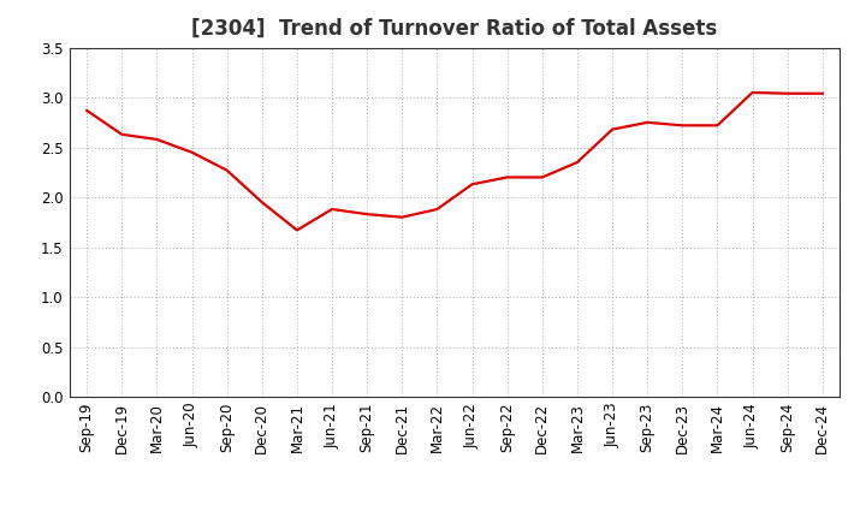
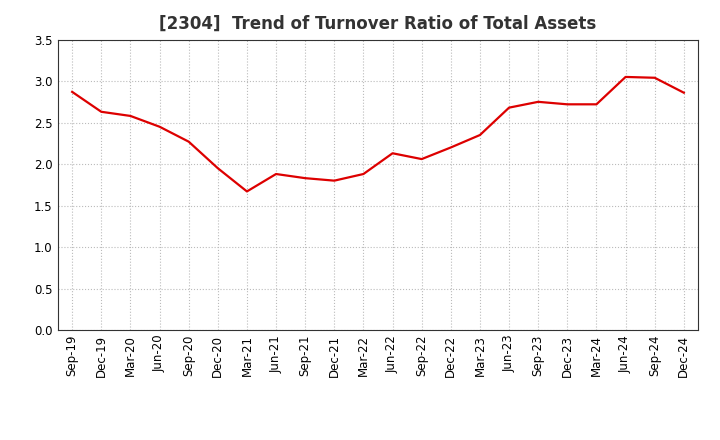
Sep-22: 2.20 -> 2.06
Dec-24: 3.04 -> 2.86
